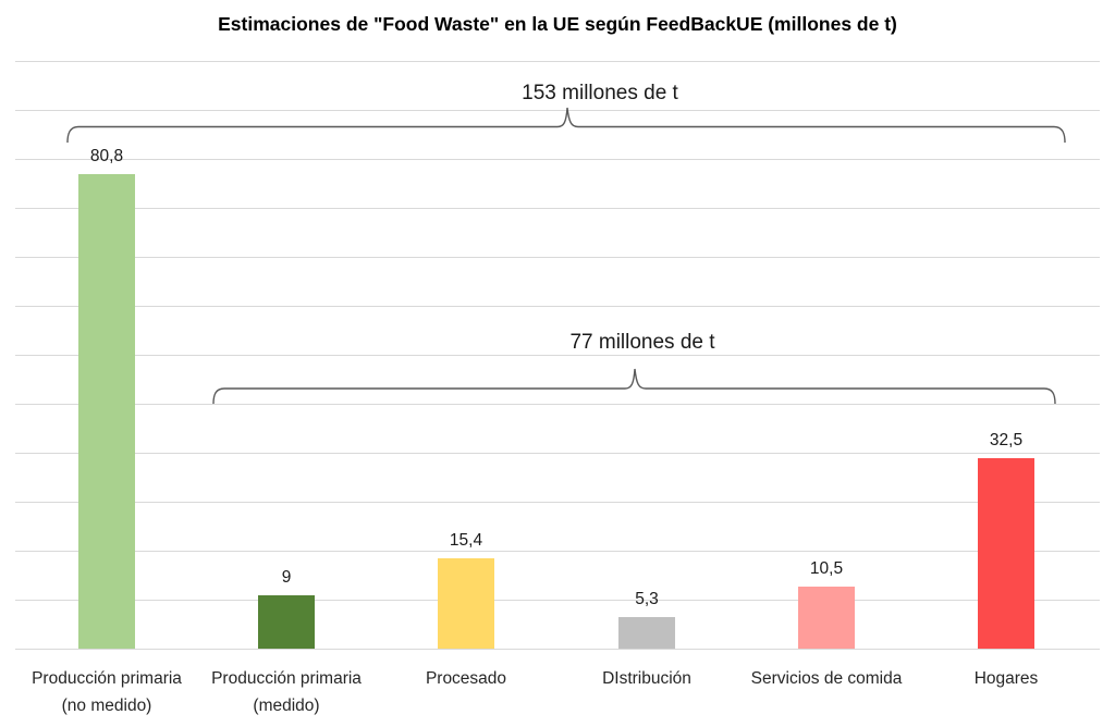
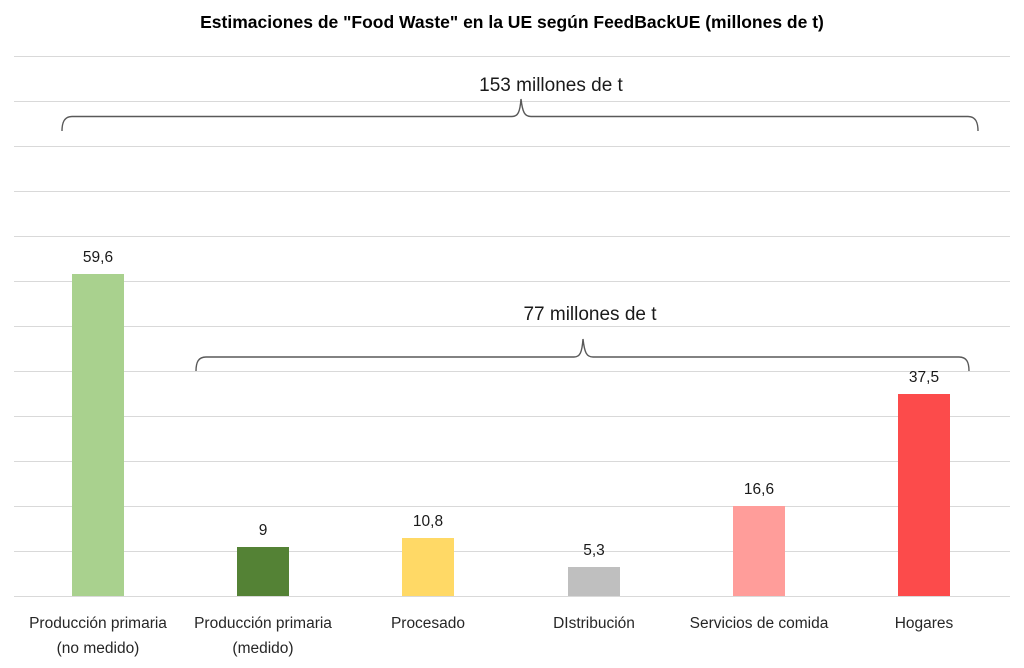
Producción primaria (no medido): 80,8 -> 59,6
Procesado: 15,4 -> 10,8
Servicios de comida: 10,5 -> 16,6
Hogares: 32,5 -> 37,5
